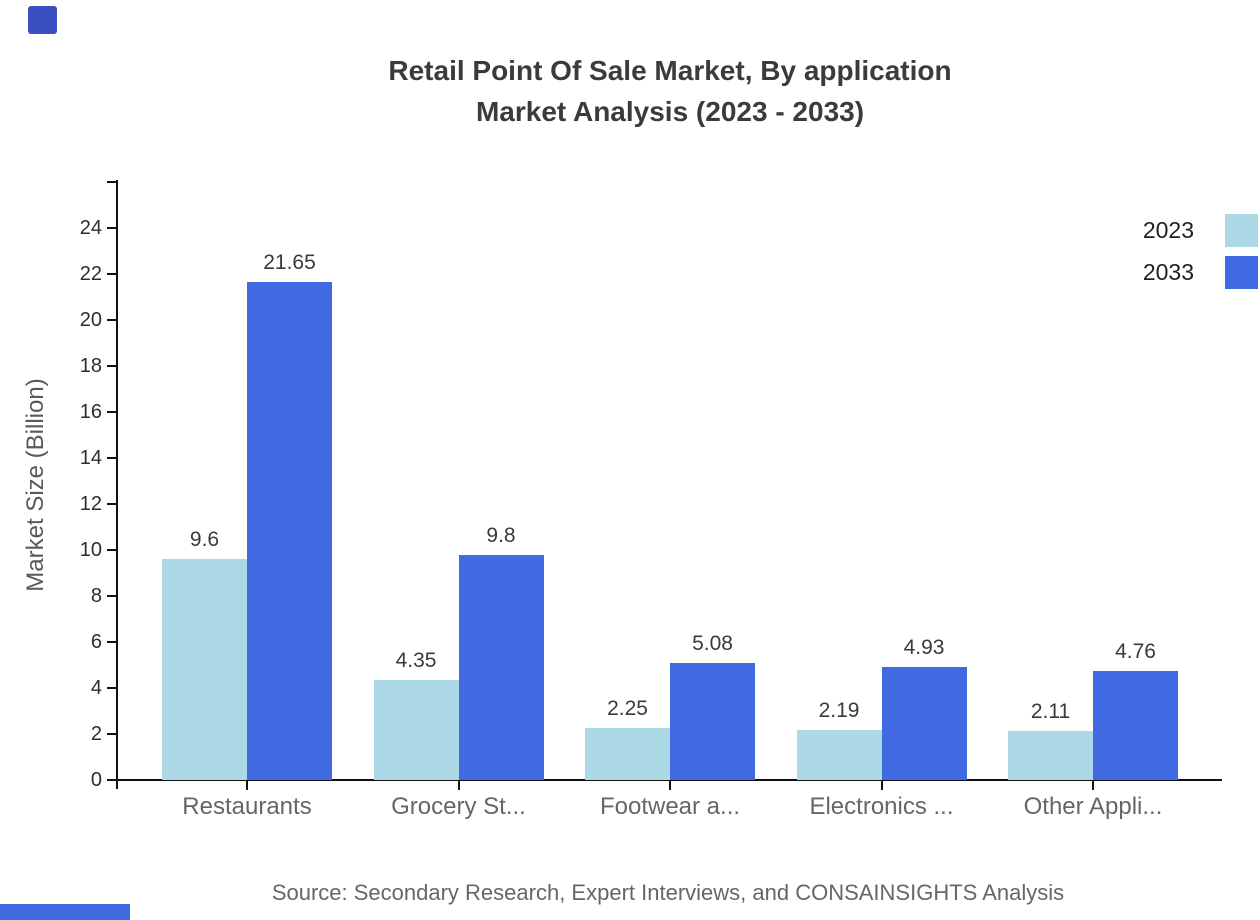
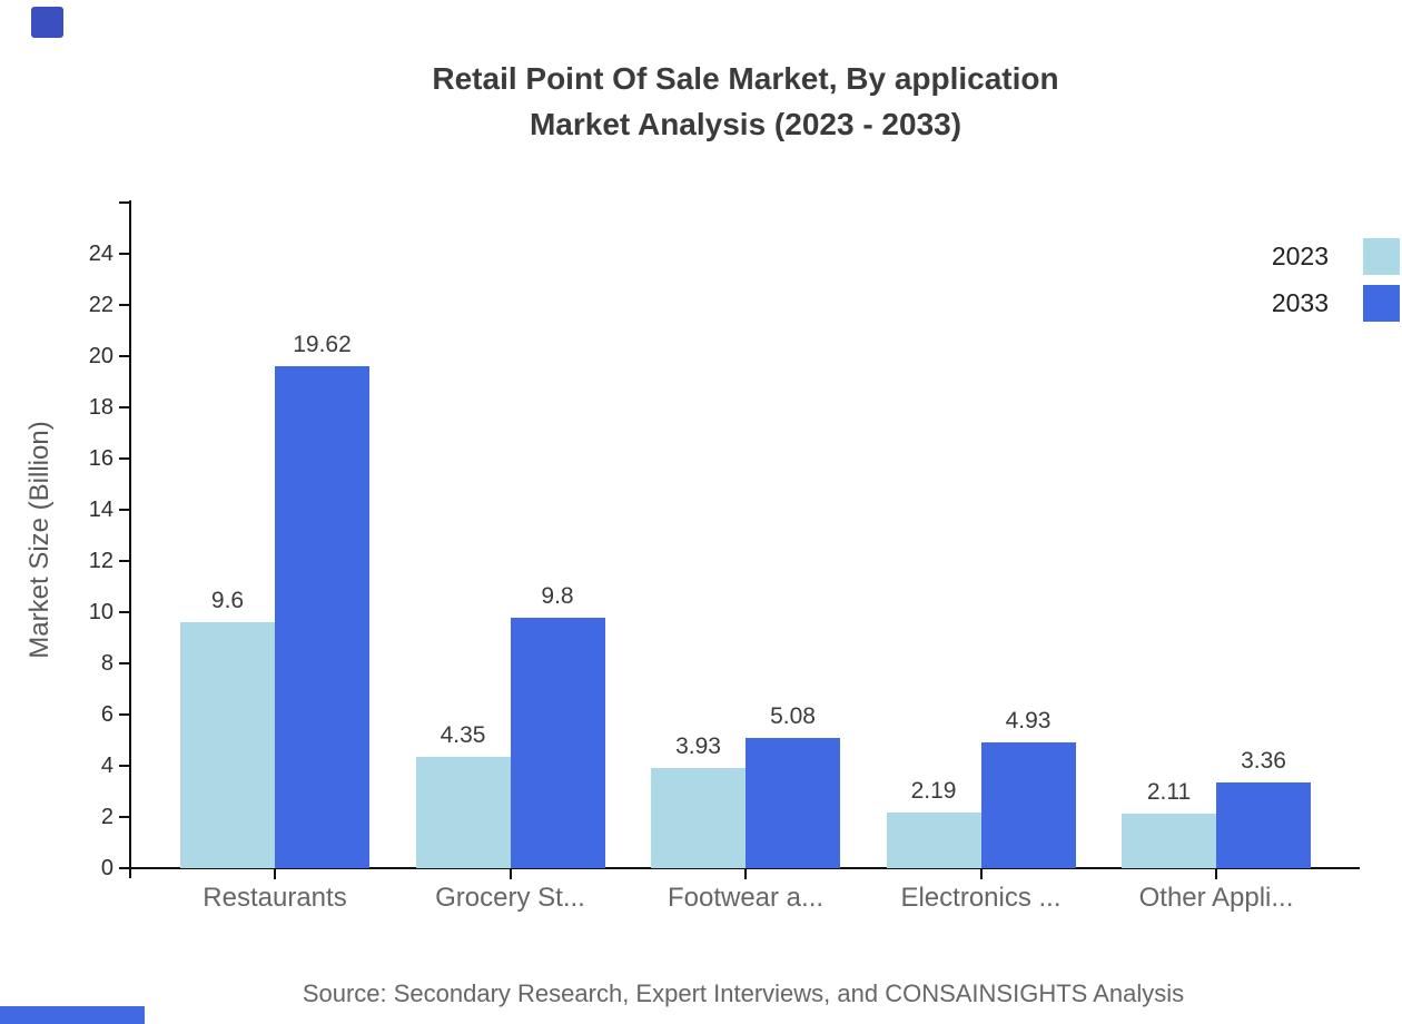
2033/Restaurants: 21.65 -> 19.62
2023/Footwear a...: 2.25 -> 3.93
2033/Other Appli...: 4.76 -> 3.36
